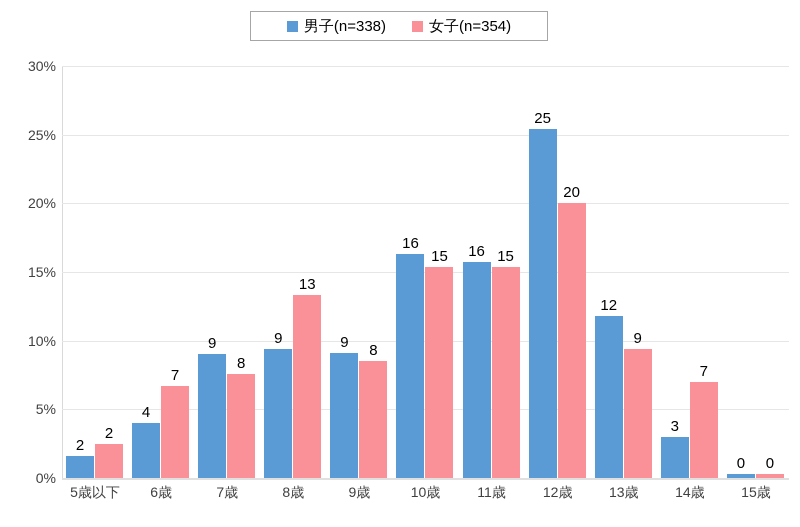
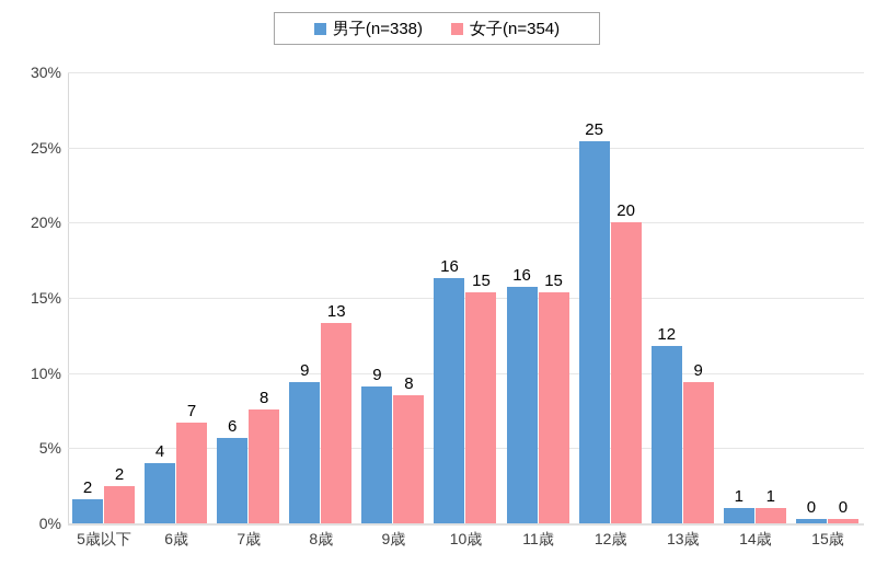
男子(n=338)/7歳: 9 -> 6
男子(n=338)/14歳: 3 -> 1
女子(n=354)/14歳: 7 -> 1
